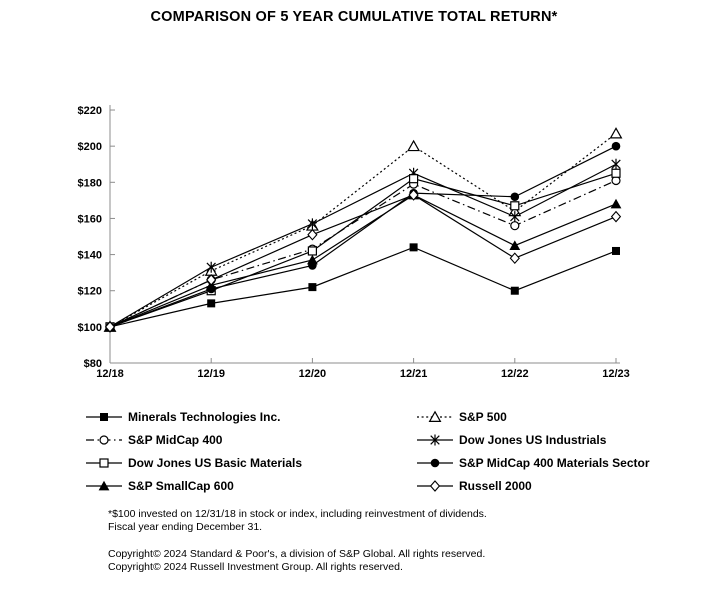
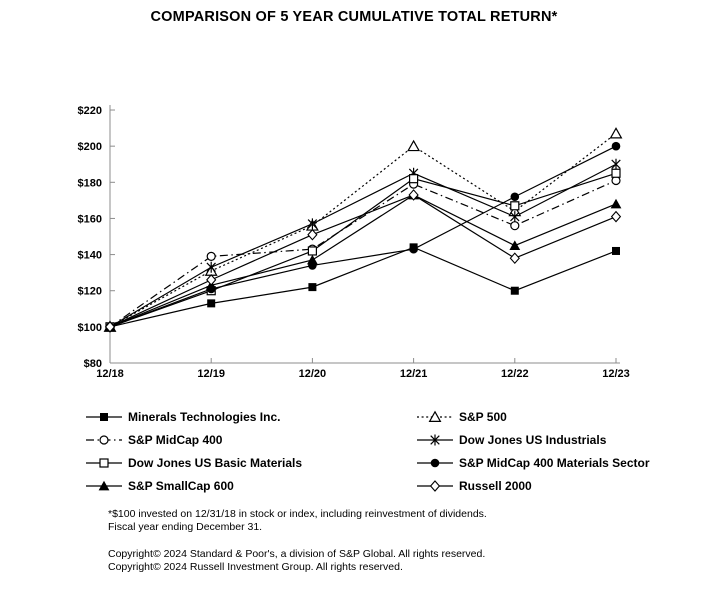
S&P MidCap 400/12/19: $126 -> $139
S&P MidCap 400 Materials Sector/12/21: $174 -> $143
